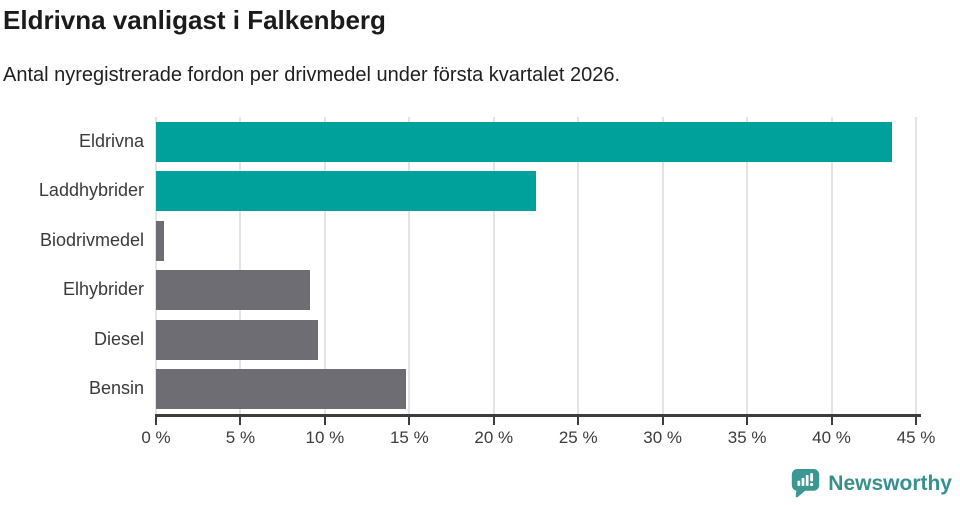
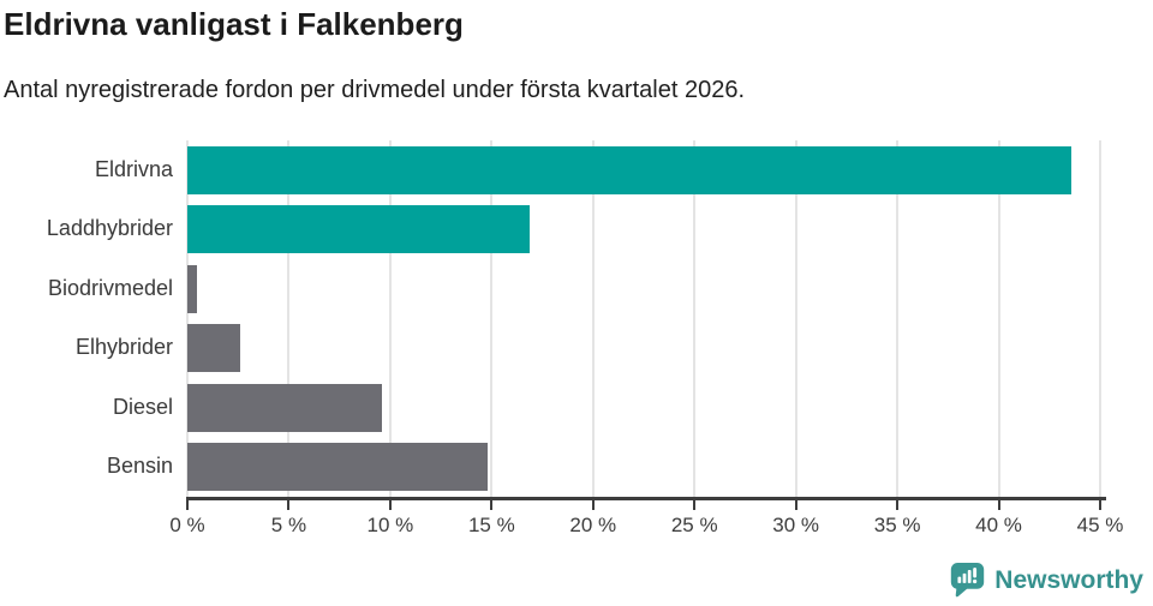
Laddhybrider: 22.5% -> 16.9%
Elhybrider: 9.1% -> 2.6%
